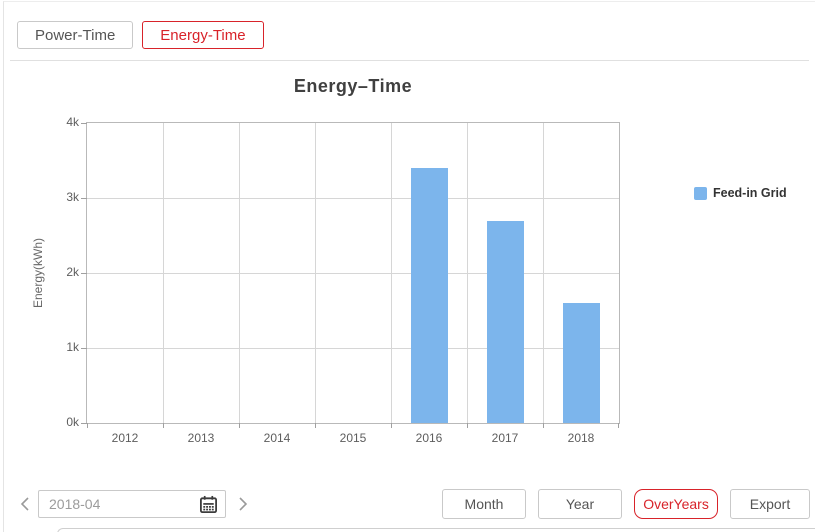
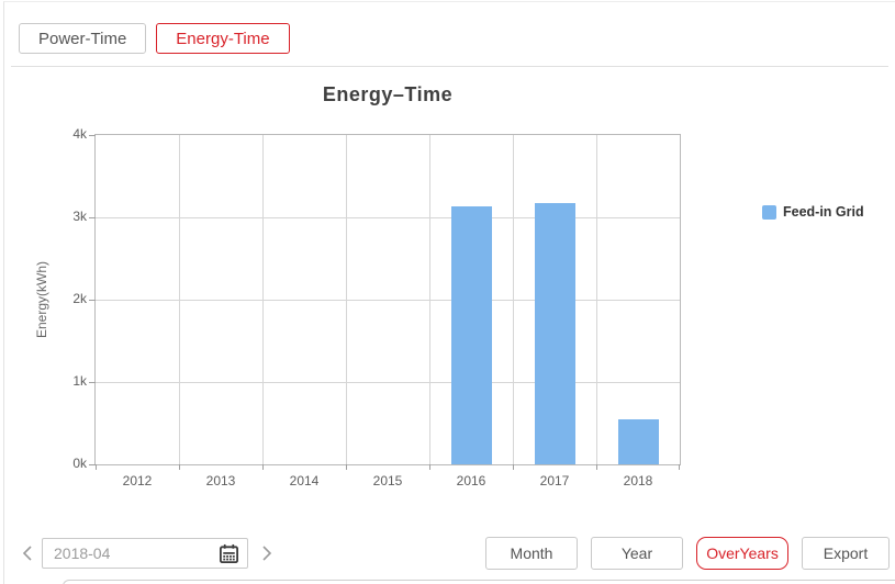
2016: 3.4k -> 3.1k
2017: 2.7k -> 3.2k
2018: 1.6k -> 0.6k
